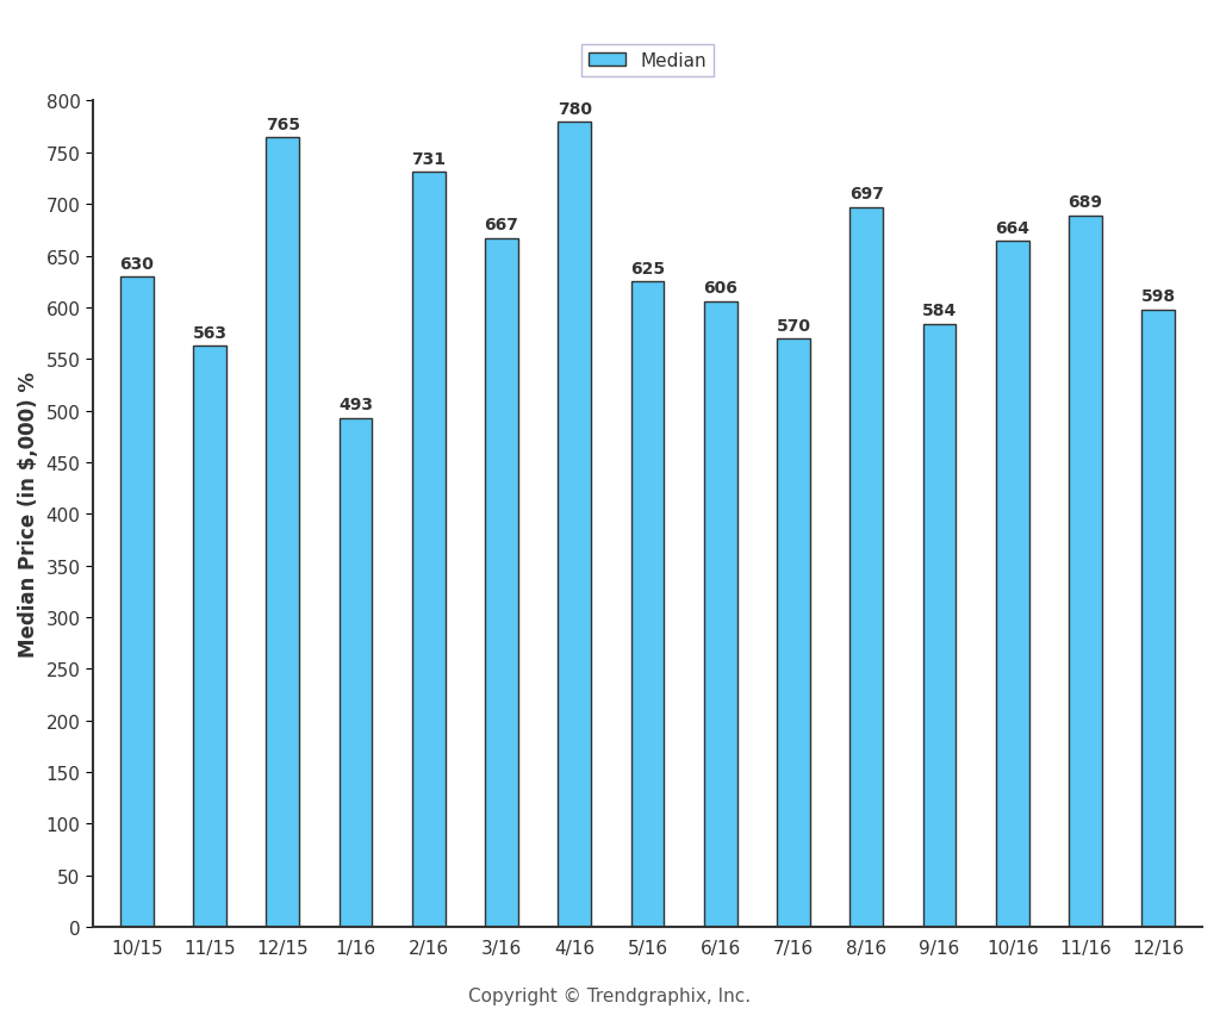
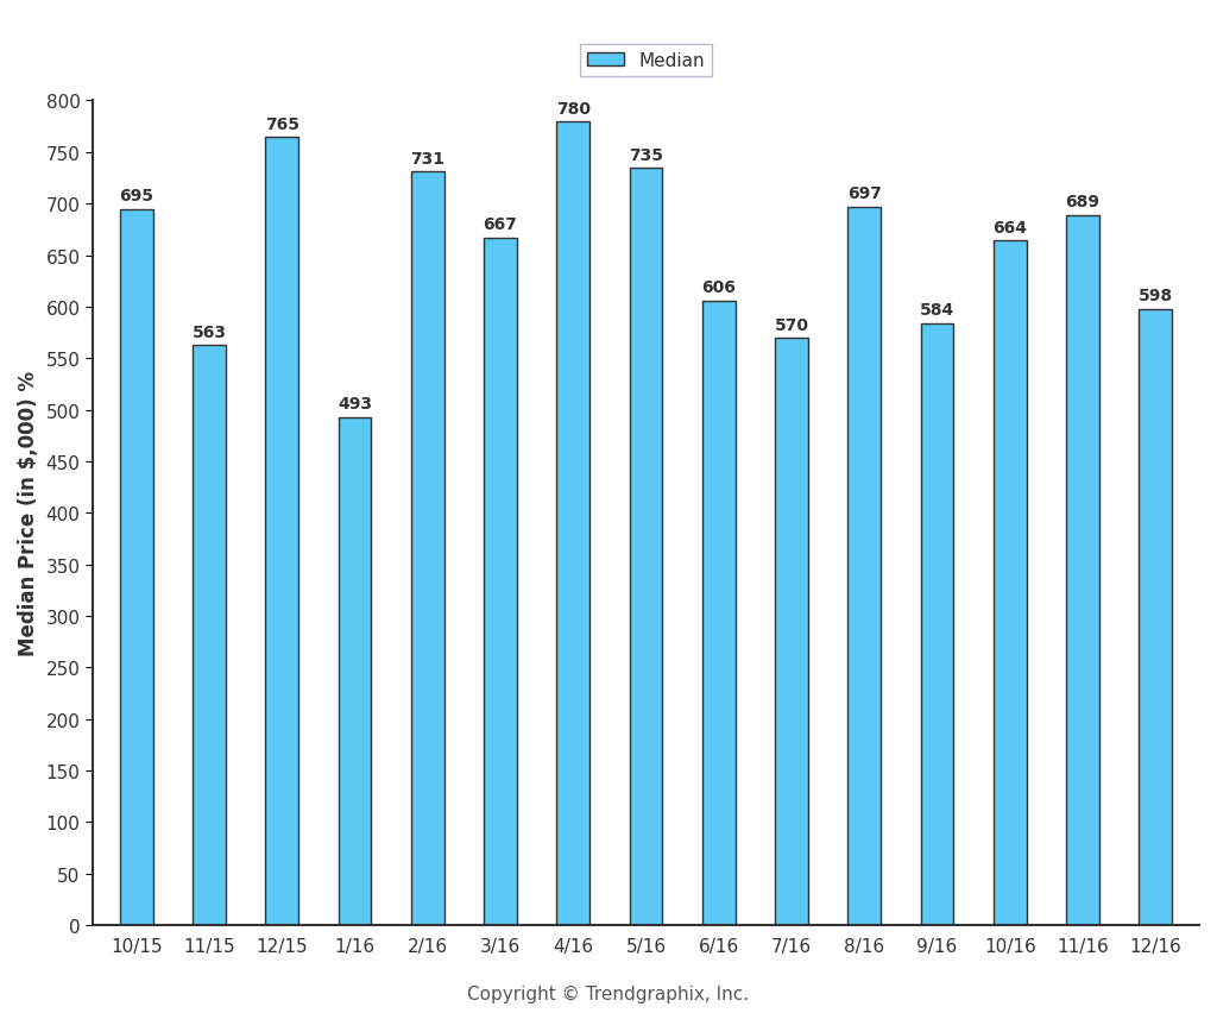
10/15: 630 -> 695
5/16: 625 -> 735
